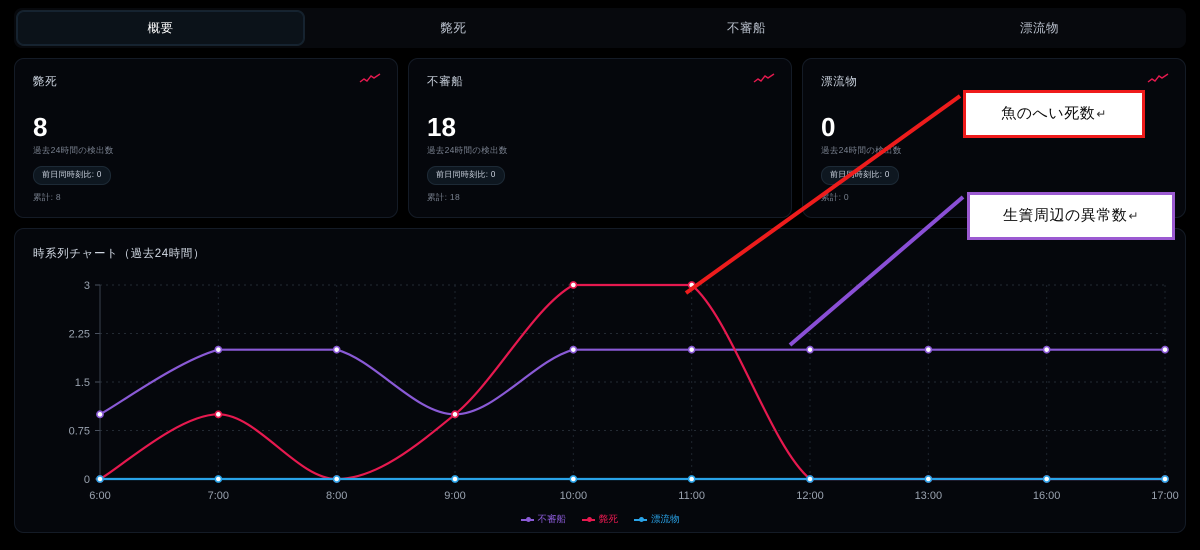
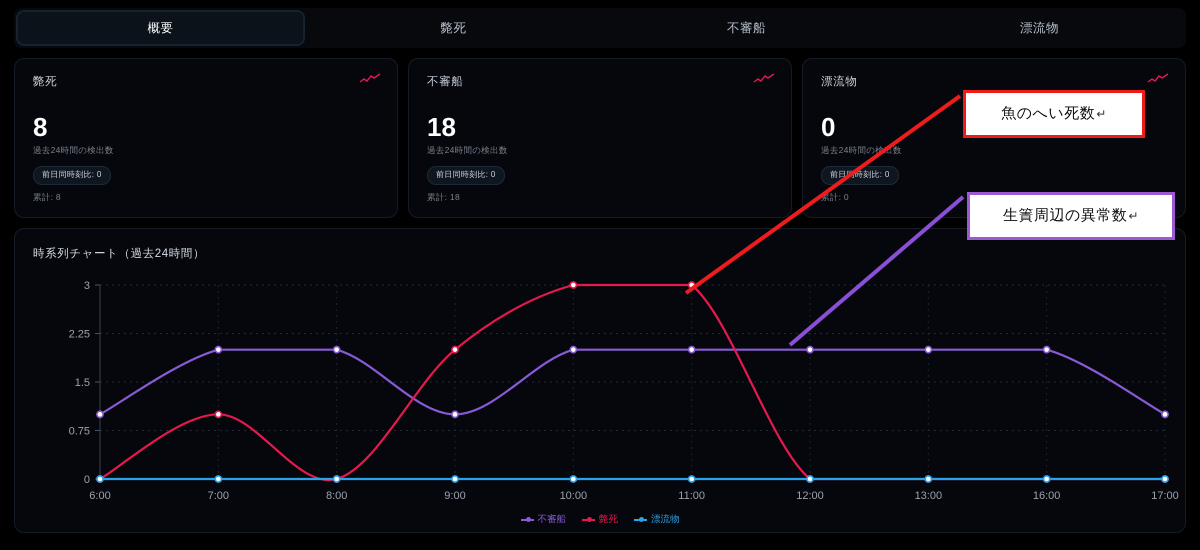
斃死/9:00: 1 -> 2
不審船/17:00: 2 -> 1
